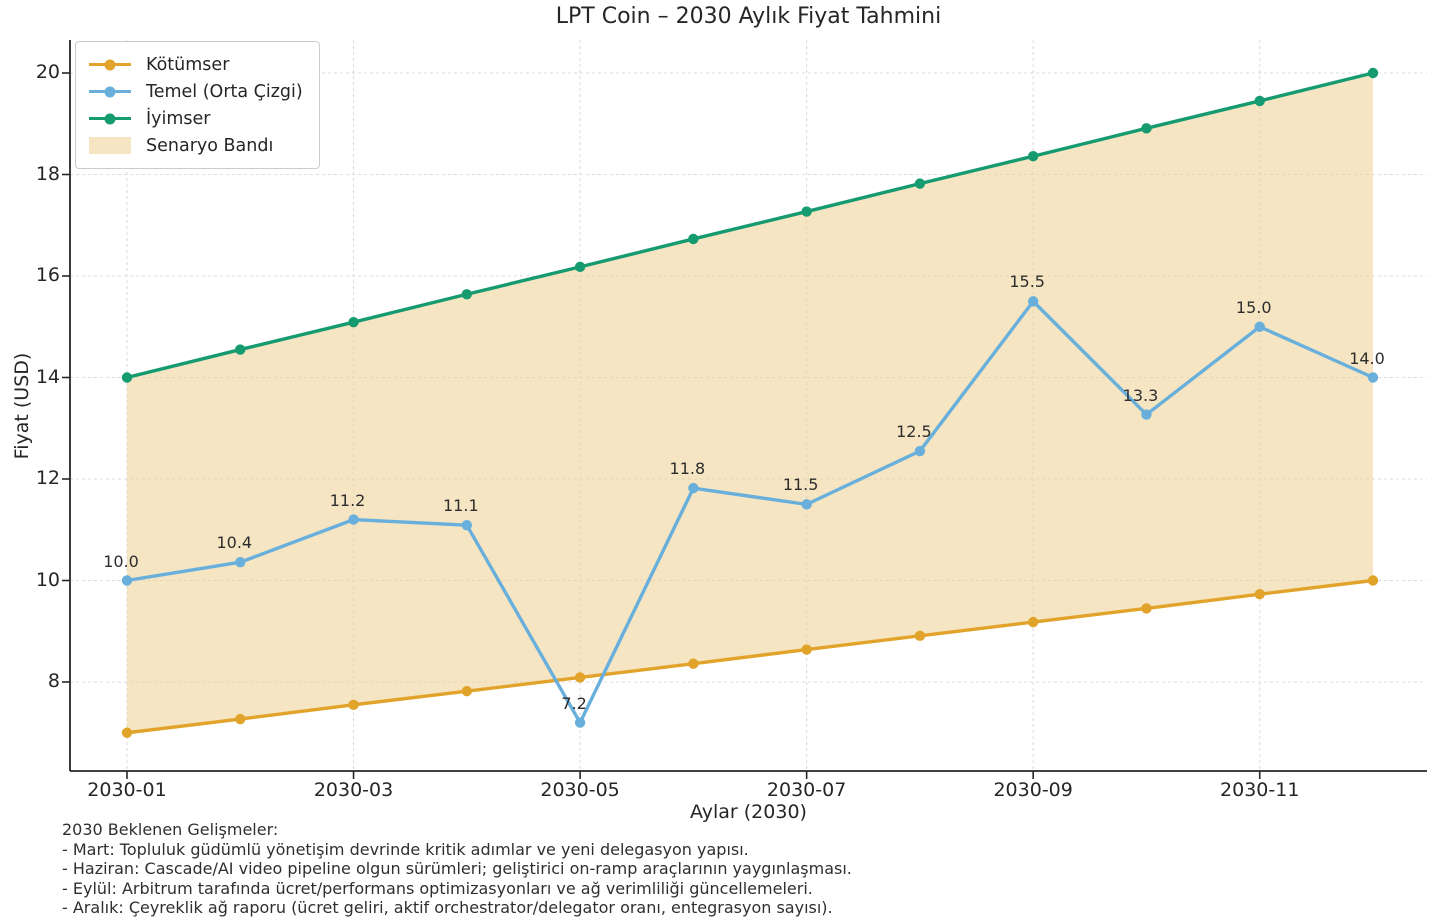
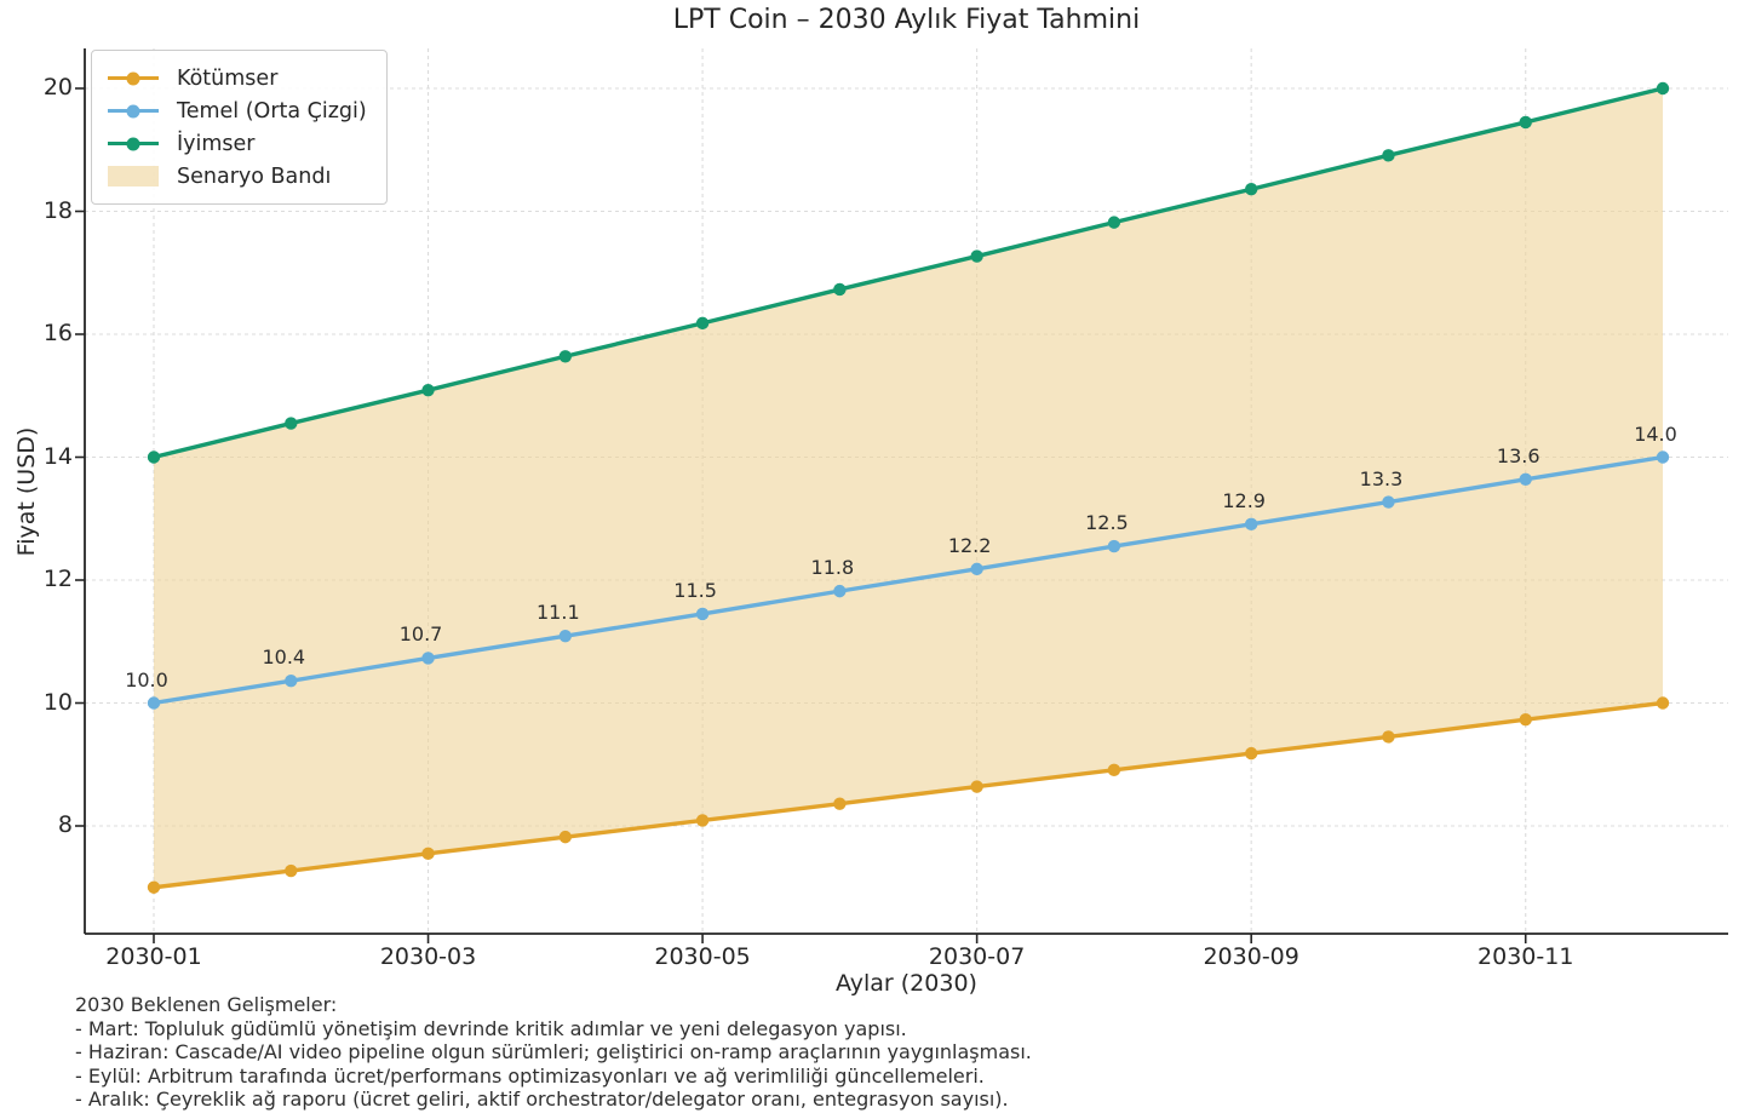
Temel (Orta Çizgi)/2030-03: 11.2 -> 10.7
Temel (Orta Çizgi)/2030-05: 7.2 -> 11.5
Temel (Orta Çizgi)/2030-07: 11.5 -> 12.2
Temel (Orta Çizgi)/2030-09: 15.5 -> 12.9
Temel (Orta Çizgi)/2030-11: 15.0 -> 13.6
